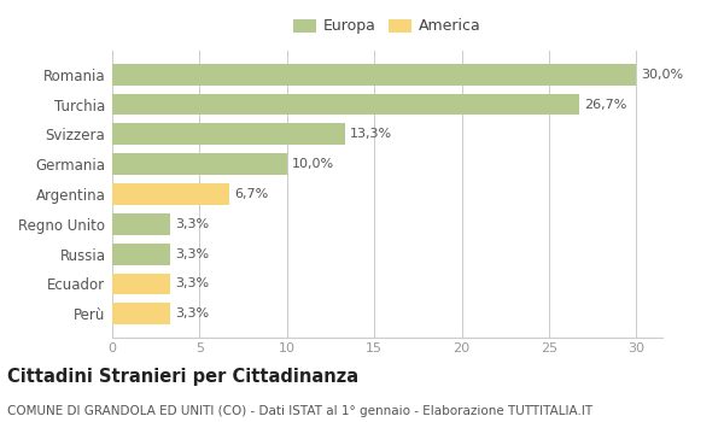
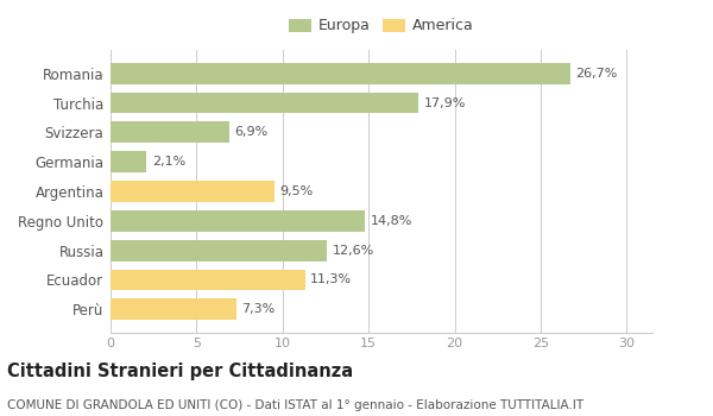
Romania: 30,0% -> 26,7%
Turchia: 26,7% -> 17,9%
Svizzera: 13,3% -> 6,9%
Germania: 10,0% -> 2,1%
Argentina: 6,7% -> 9,5%
Regno Unito: 3,3% -> 14,8%
Russia: 3,3% -> 12,6%
Ecuador: 3,3% -> 11,3%
Perù: 3,3% -> 7,3%
